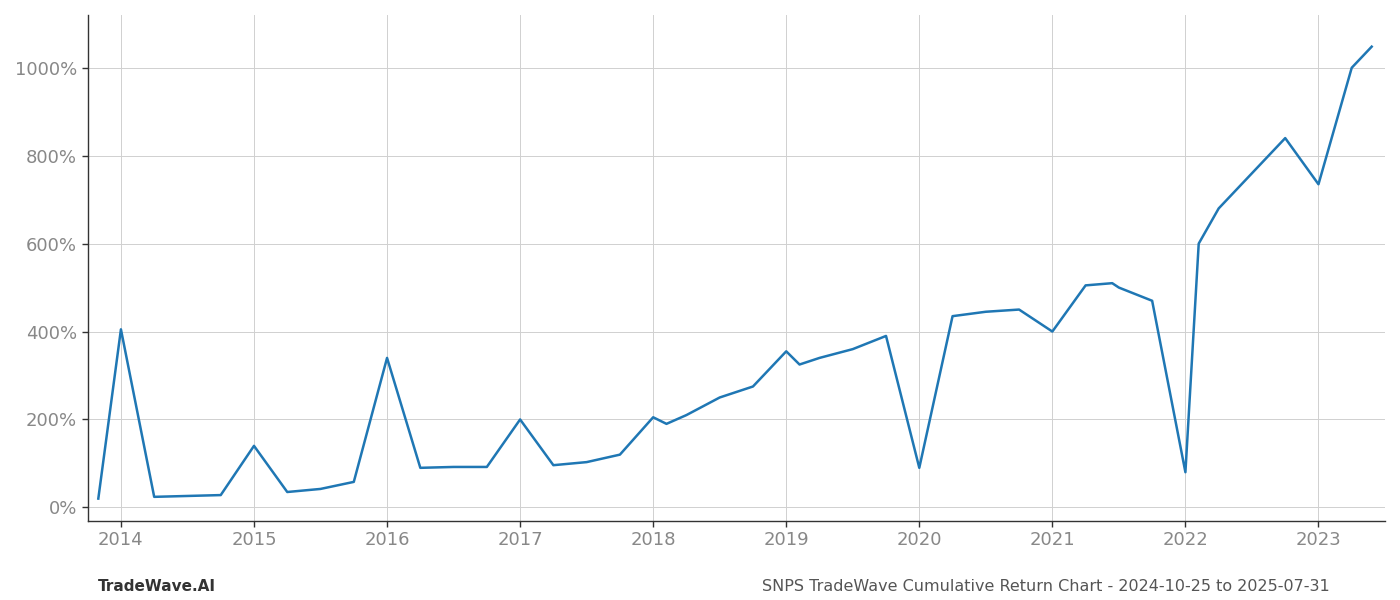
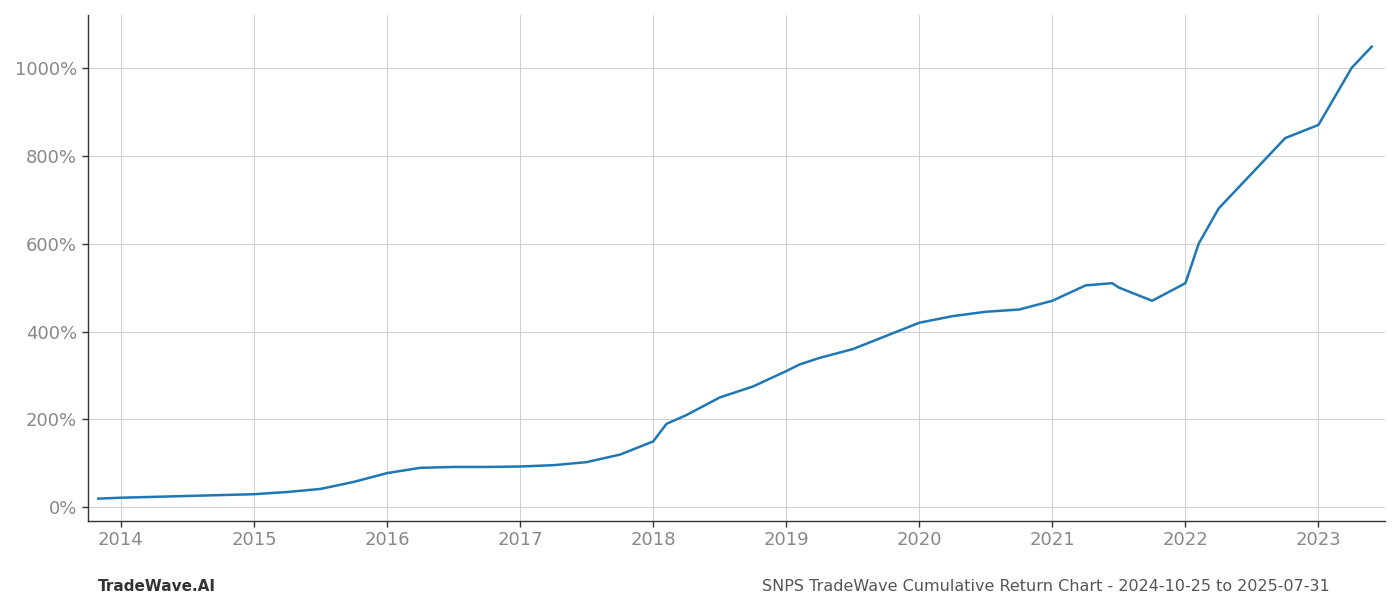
2014: 405% -> 22%
2015: 140% -> 30%
2016: 340% -> 78%
2017: 200% -> 93%
2018: 205% -> 150%
2019: 355% -> 310%
2020: 90% -> 420%
2021: 400% -> 470%
2022: 80% -> 510%
2023: 735% -> 870%
